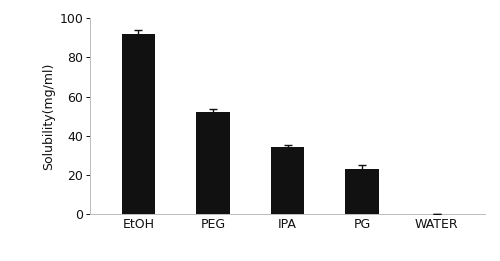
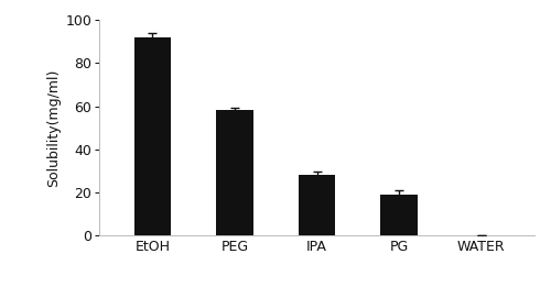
PEG: 52 -> 58
IPA: 34 -> 28
PG: 23 -> 19
